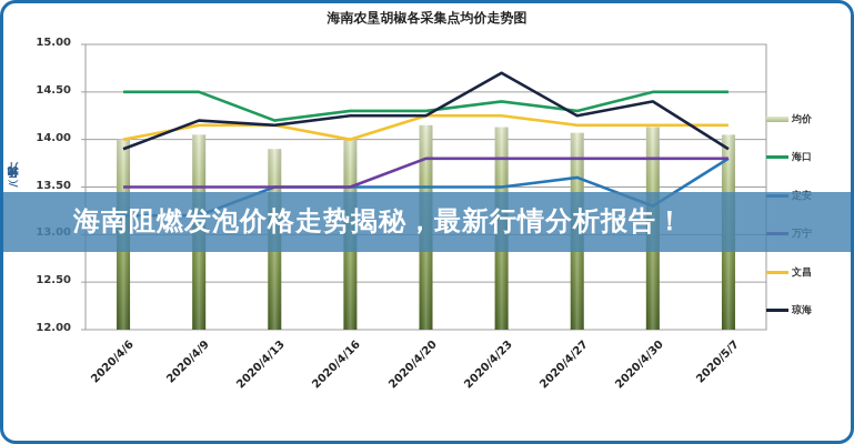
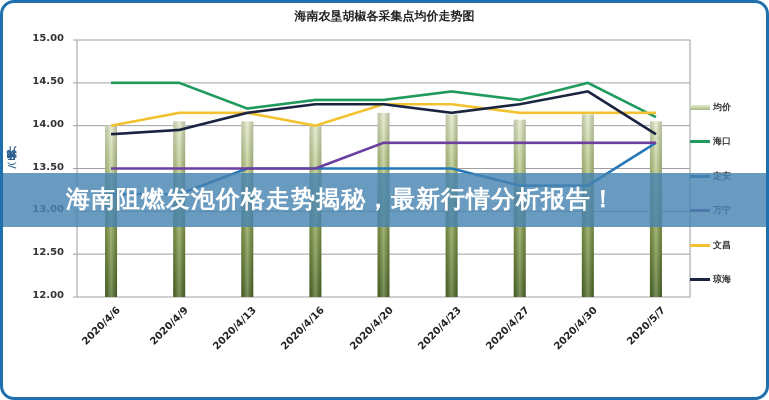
琼海/2020/4/9: 14.2 -> 13.9
均价/2020/4/13: 13.9 -> 14.1
琼海/2020/4/23: 14.7 -> 14.2
定安/2020/4/27: 13.6 -> 13.3
海口/2020/5/7: 14.5 -> 14.1
